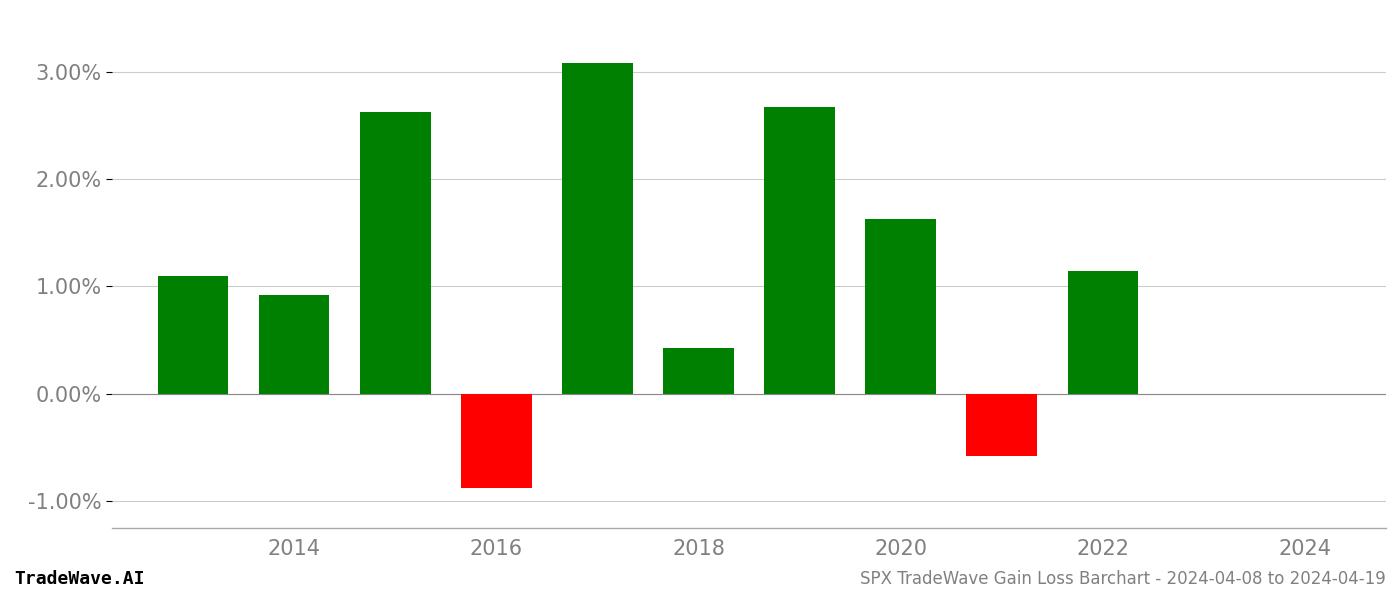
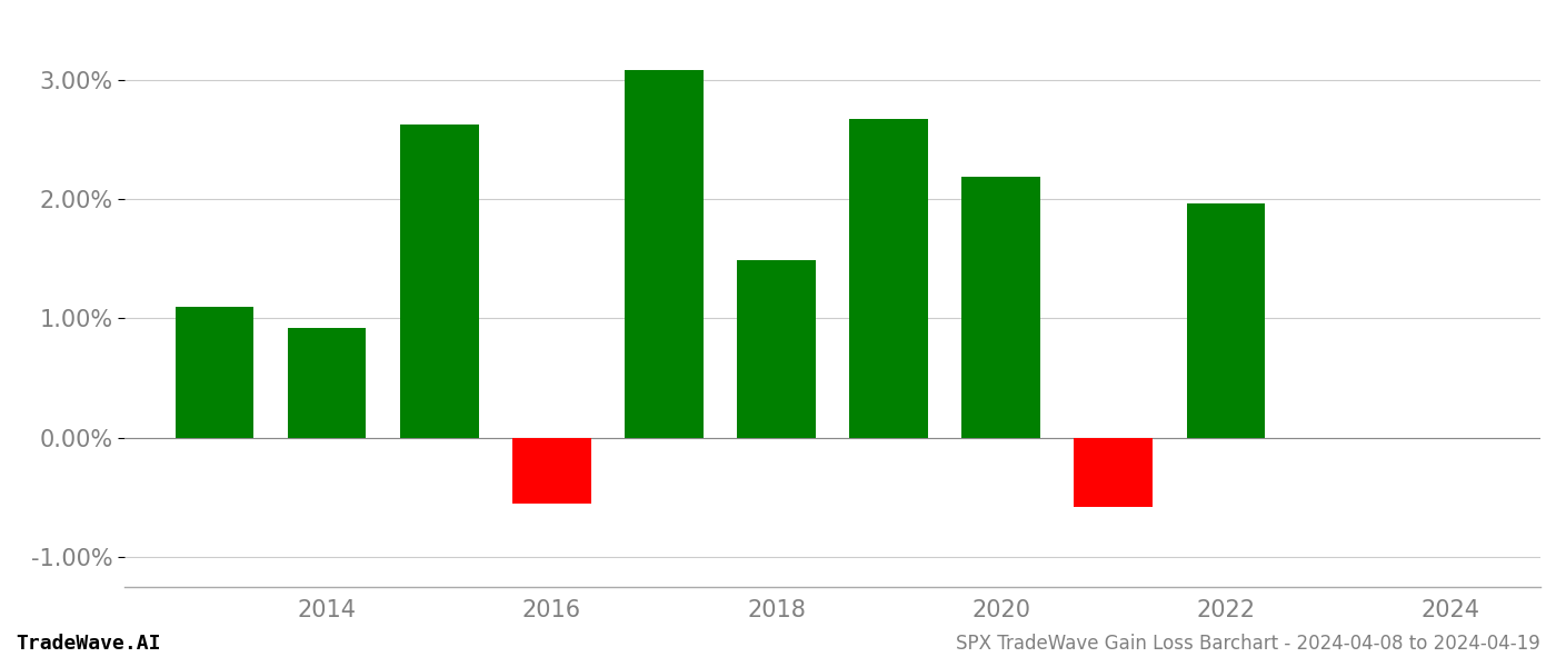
2016: -0.88% -> -0.55%
2018: 0.43% -> 1.49%
2020: 1.63% -> 2.19%
2022: 1.14% -> 1.96%
